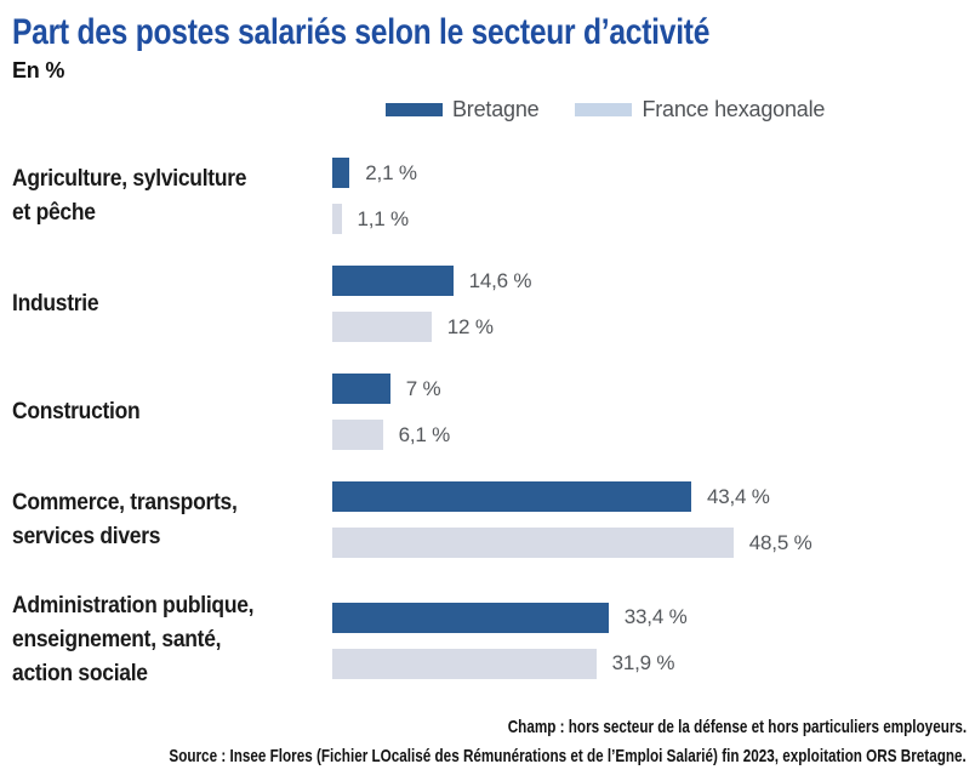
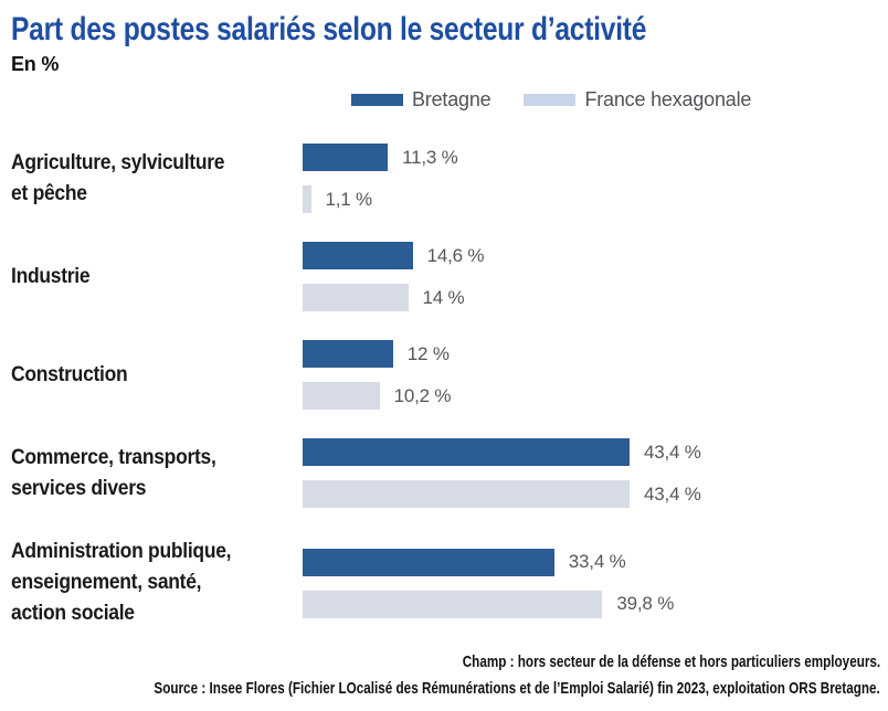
Bretagne/Agriculture, sylviculture et pêche: 2,1 -> 11,3
France hexagonale/Industrie: 12 -> 14
Bretagne/Construction: 7 -> 12
France hexagonale/Construction: 6,1 -> 10,2
France hexagonale/Commerce, transports, services divers: 48,5 -> 43,4
France hexagonale/Administration publique, enseignement, santé, action sociale: 31,9 -> 39,8
